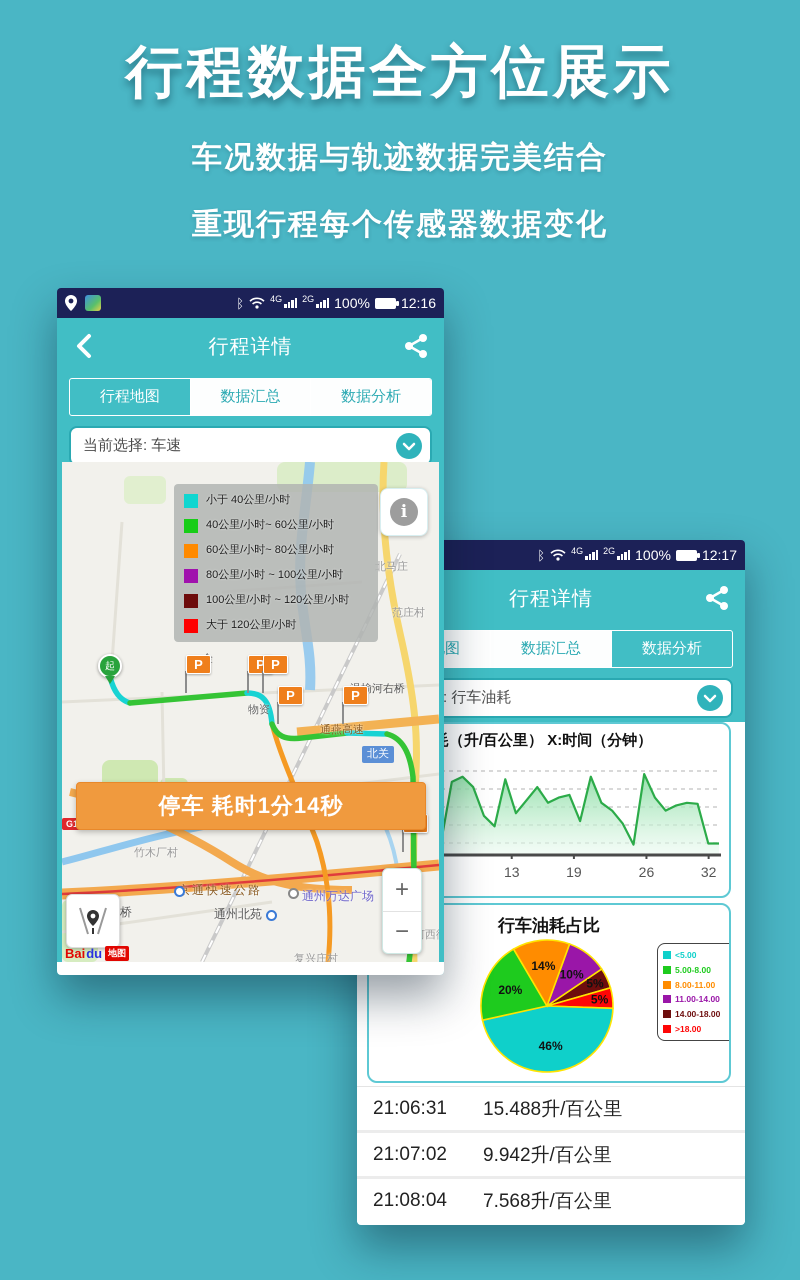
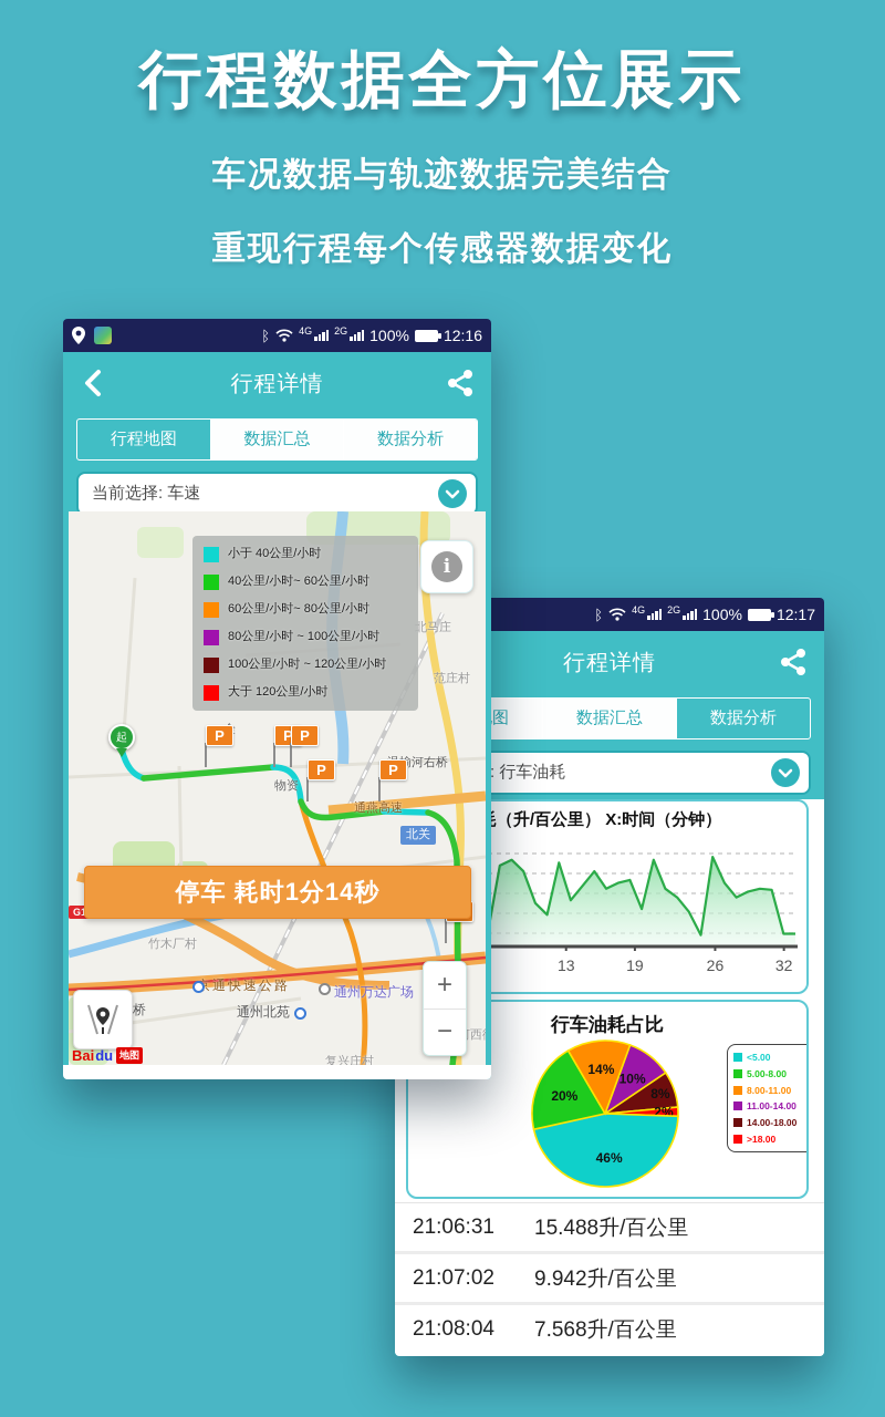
行车油耗占比/14.00-18.00: 5% -> 8%
行车油耗占比/>18.00: 5% -> 2%
